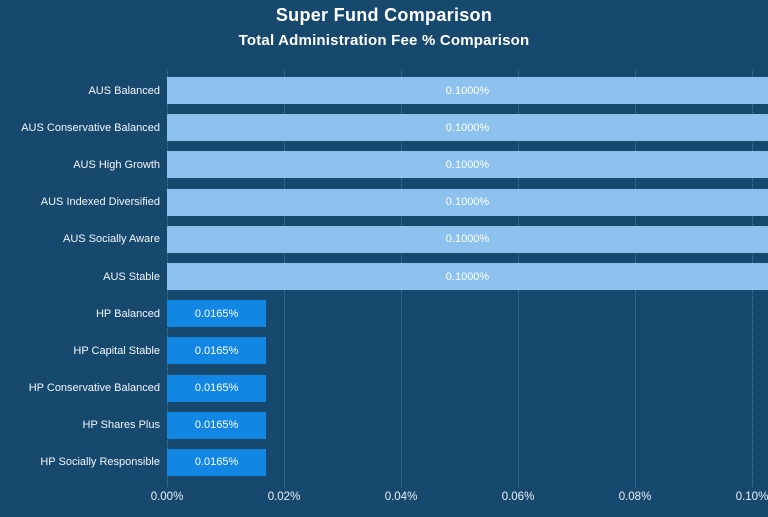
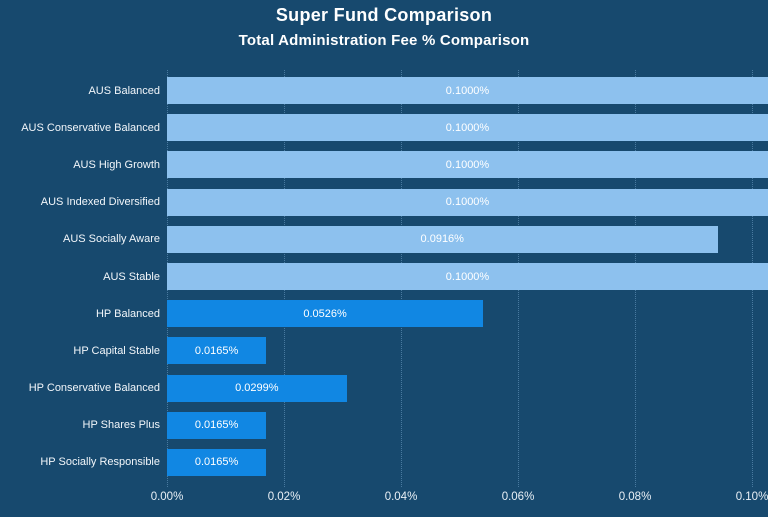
AUS Socially Aware: 0.1000% -> 0.0916%
HP Balanced: 0.0165% -> 0.0526%
HP Conservative Balanced: 0.0165% -> 0.0299%
